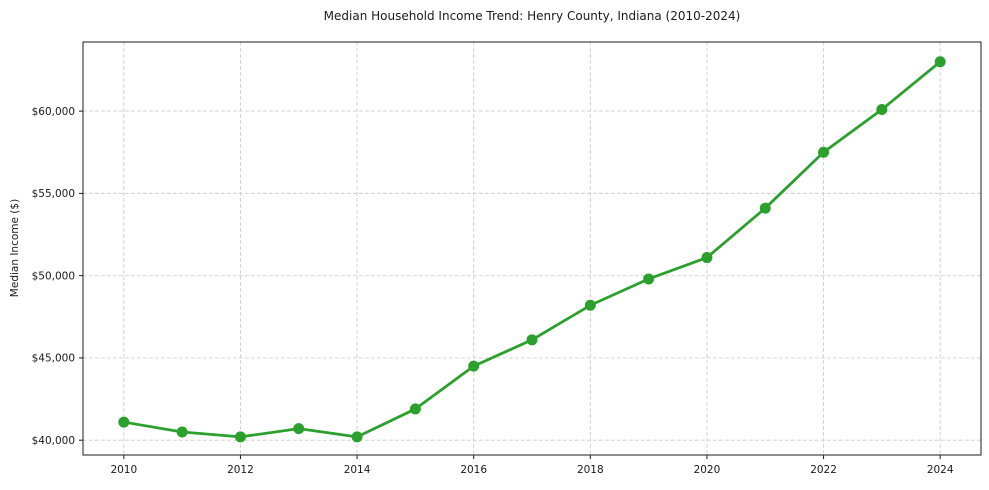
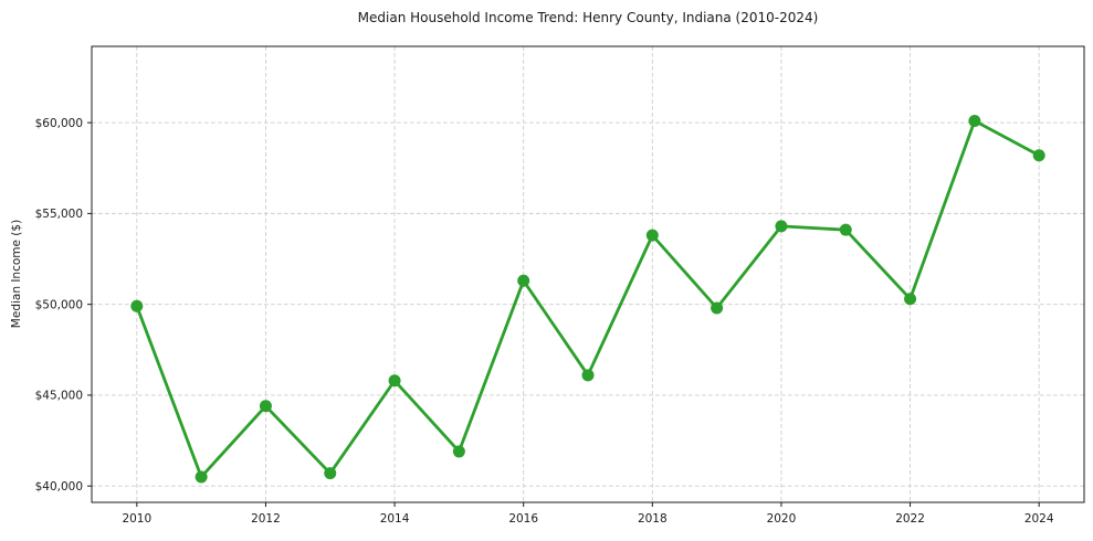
2010: $41100 -> $49900
2012: $40200 -> $44400
2014: $40200 -> $45800
2016: $44500 -> $51300
2018: $48200 -> $53800
2020: $51100 -> $54300
2022: $57500 -> $50300
2024: $63000 -> $58200
